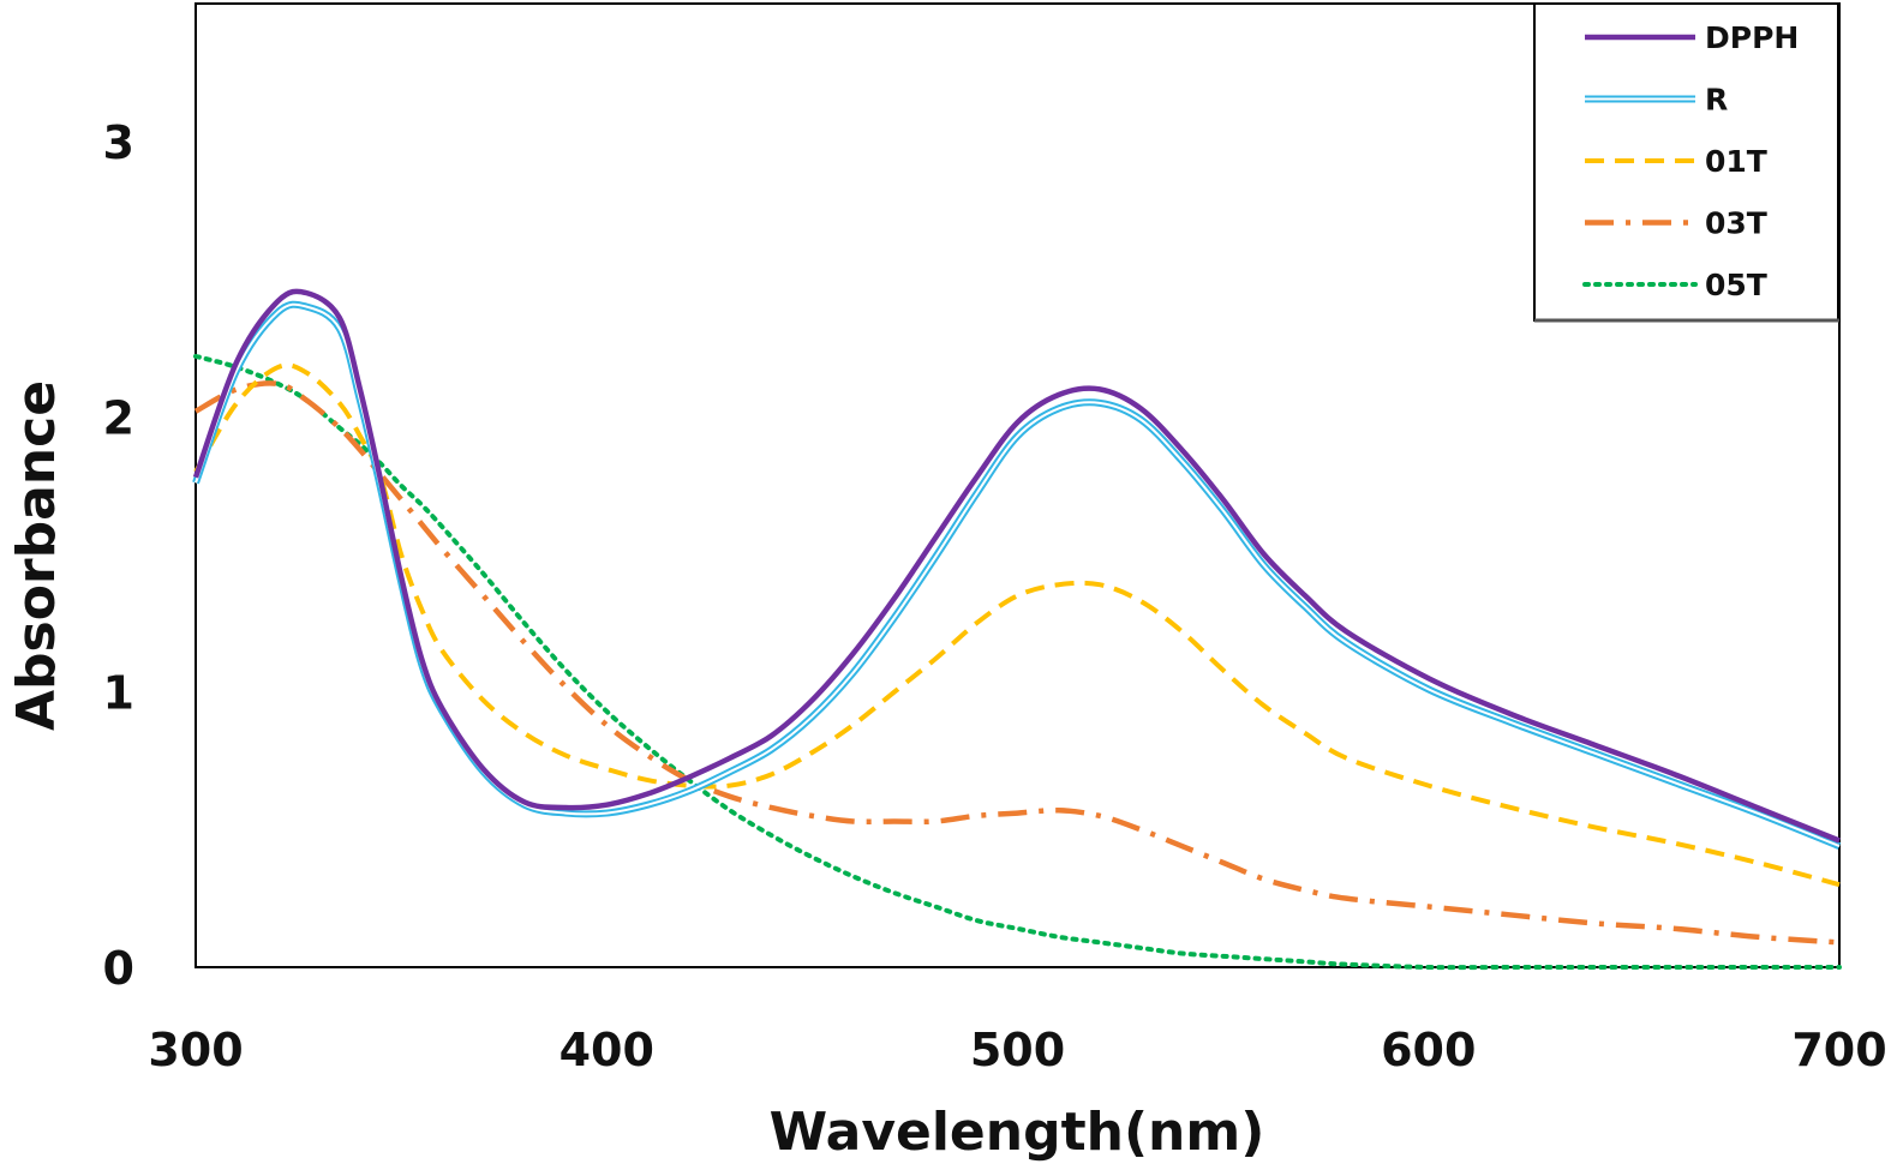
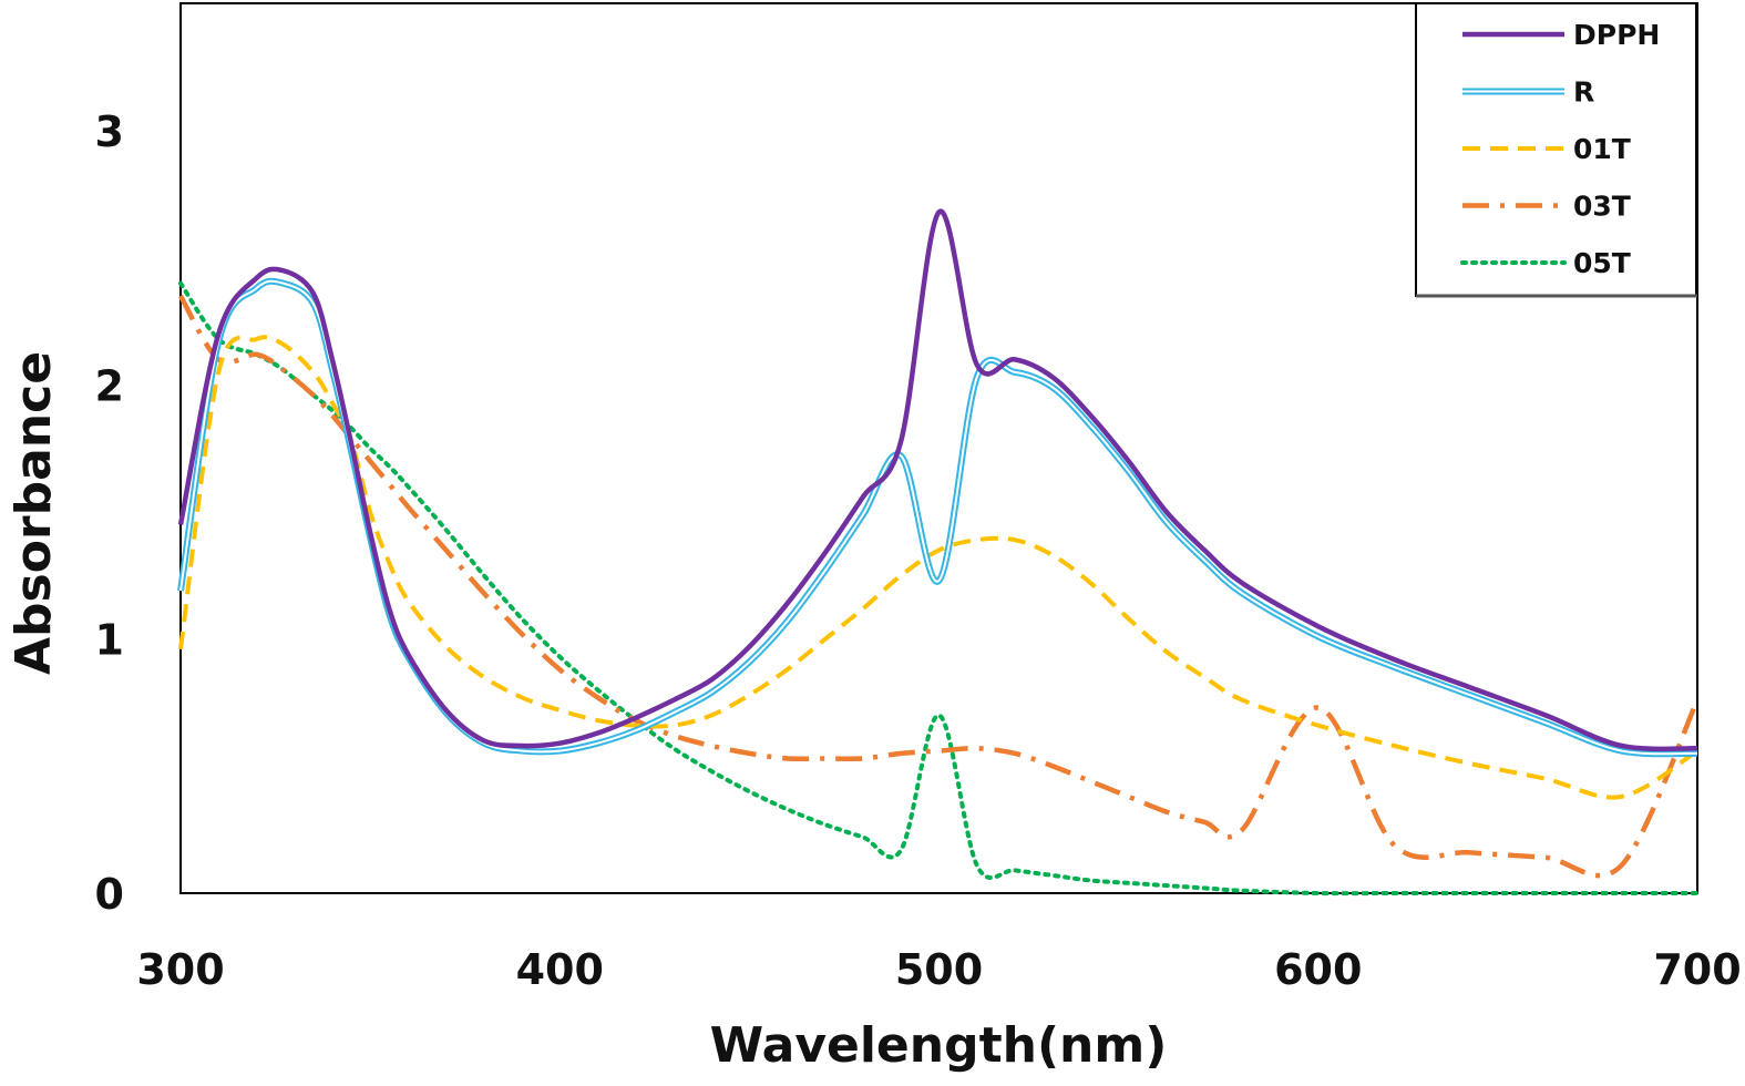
DPPH/300: 1.78 -> 1.45
R/300: 1.76 -> 1.19
01T/300: 1.80 -> 0.96
03T/300: 2.02 -> 2.35
05T/300: 2.22 -> 2.40
DPPH/500: 1.98 -> 2.68
R/500: 1.93 -> 1.23
05T/500: 0.14 -> 0.70
03T/600: 0.22 -> 0.73
DPPH/700: 0.46 -> 0.57
R/700: 0.44 -> 0.55
01T/700: 0.30 -> 0.56
03T/700: 0.09 -> 0.76
